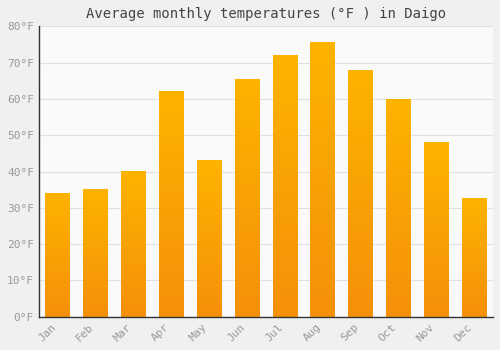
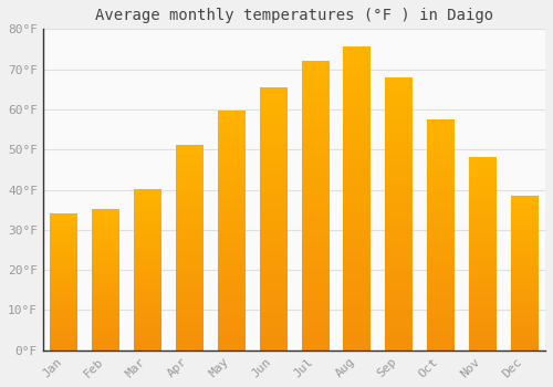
Apr: 62.0°F -> 51.0°F
May: 43.0°F -> 59.5°F
Oct: 60.0°F -> 57.5°F
Dec: 32.5°F -> 38.5°F
